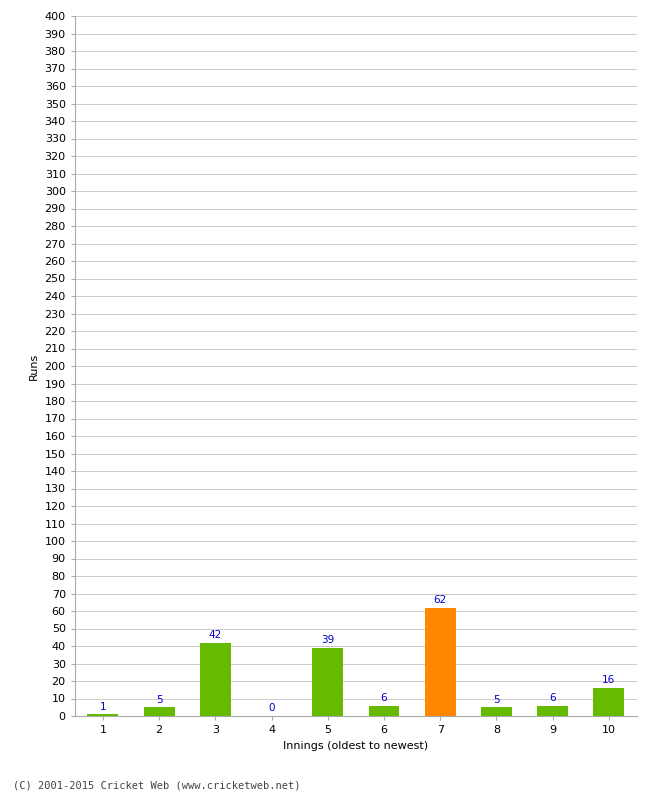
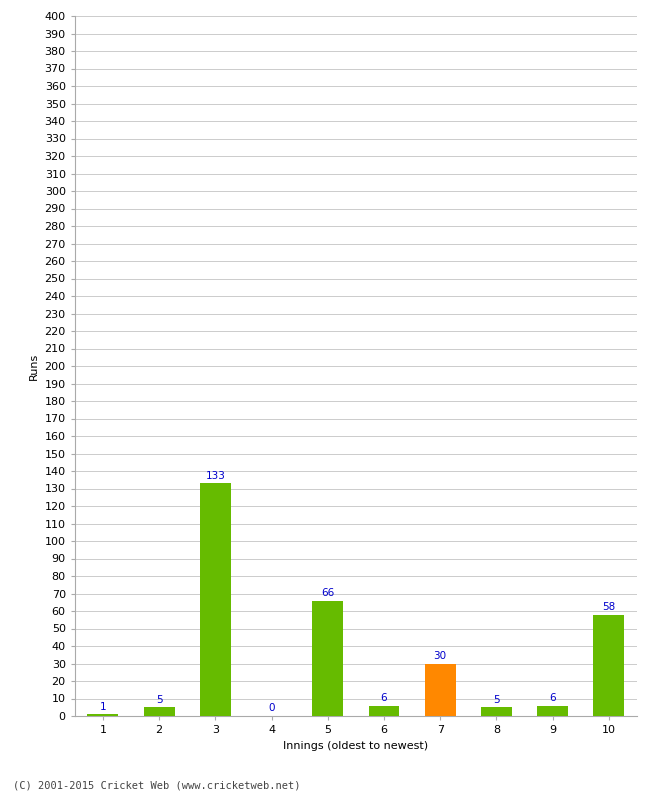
3: 42 -> 133
5: 39 -> 66
7: 62 -> 30
10: 16 -> 58
